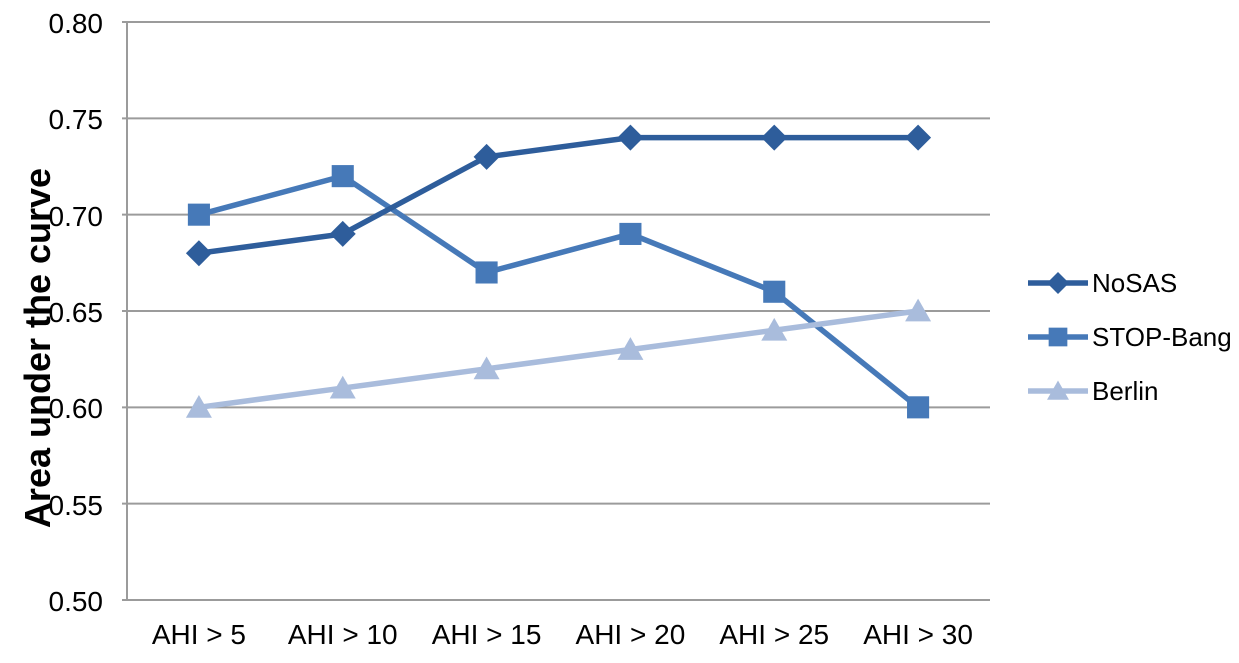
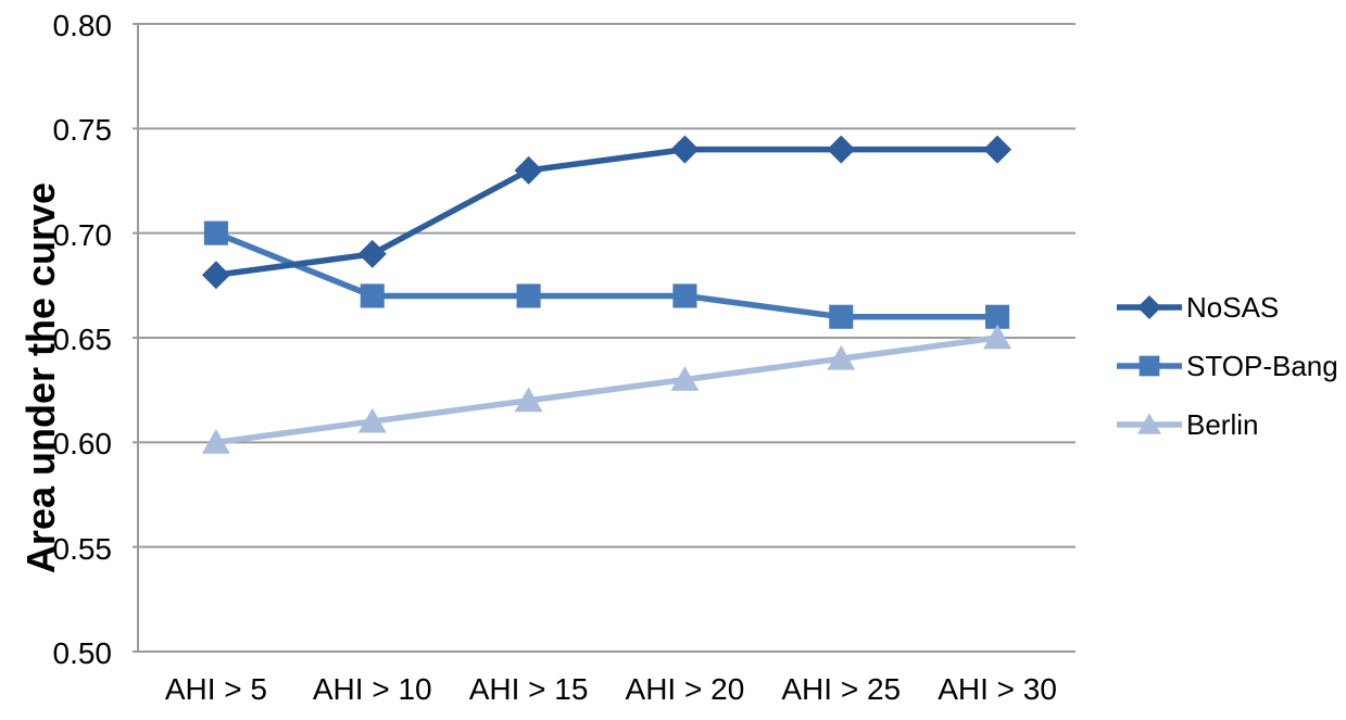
STOP-Bang/AHI > 10: 0.72 -> 0.67
STOP-Bang/AHI > 20: 0.69 -> 0.67
STOP-Bang/AHI > 30: 0.60 -> 0.66
